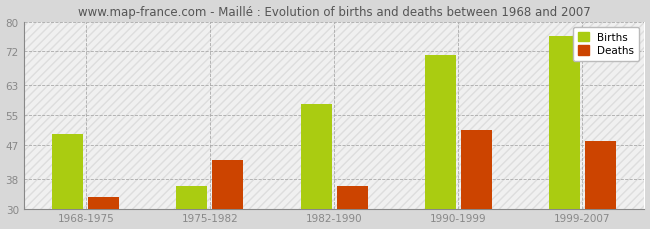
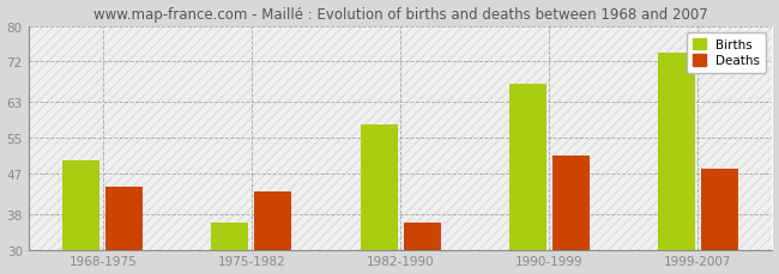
Deaths/1968-1975: 33 -> 44
Births/1990-1999: 71 -> 67
Births/1999-2007: 76 -> 74
